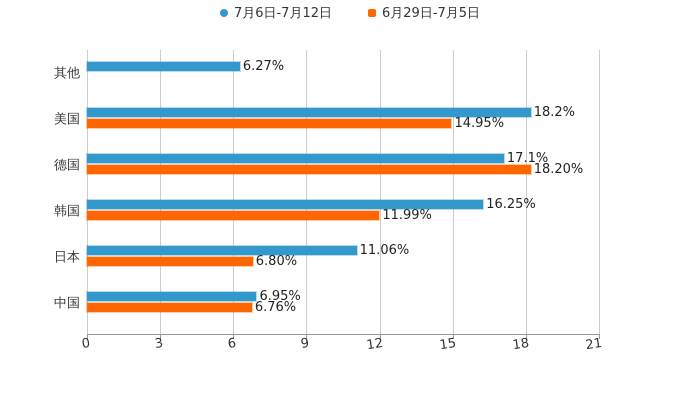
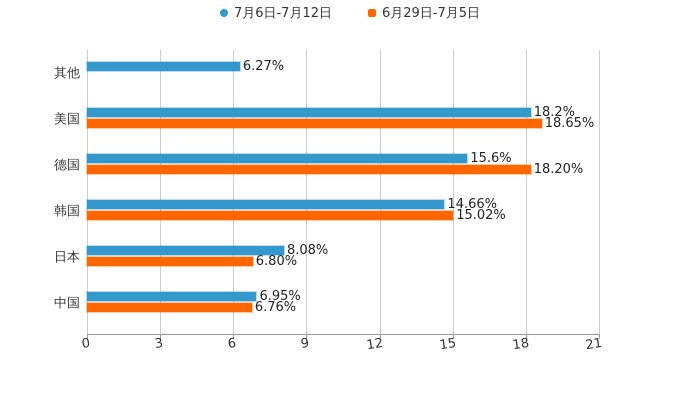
6月29日-7月5日/美国: 14.95% -> 18.65%
7月6日-7月12日/德国: 17.1% -> 15.6%
7月6日-7月12日/韩国: 16.25% -> 14.66%
6月29日-7月5日/韩国: 11.99% -> 15.02%
7月6日-7月12日/日本: 11.06% -> 8.08%
